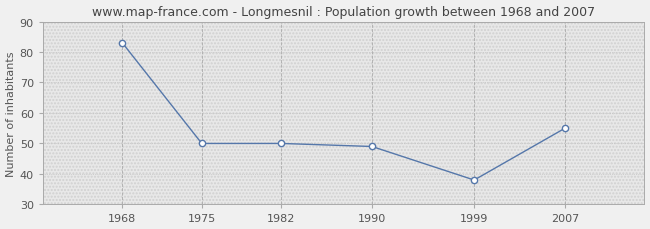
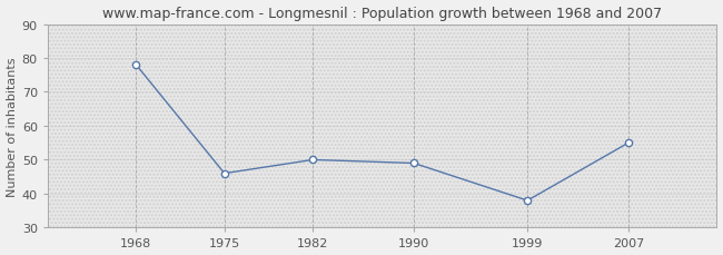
1968: 83 -> 78
1975: 50 -> 46
